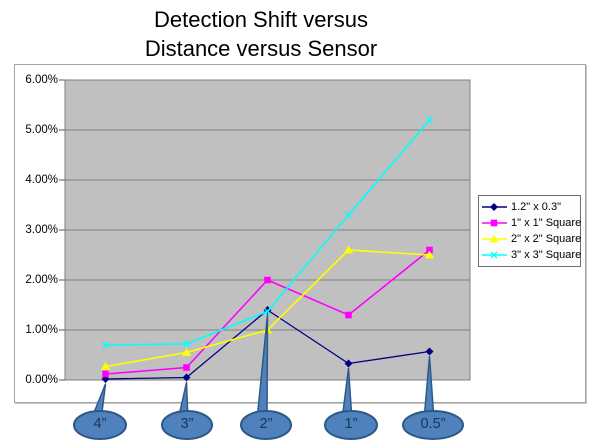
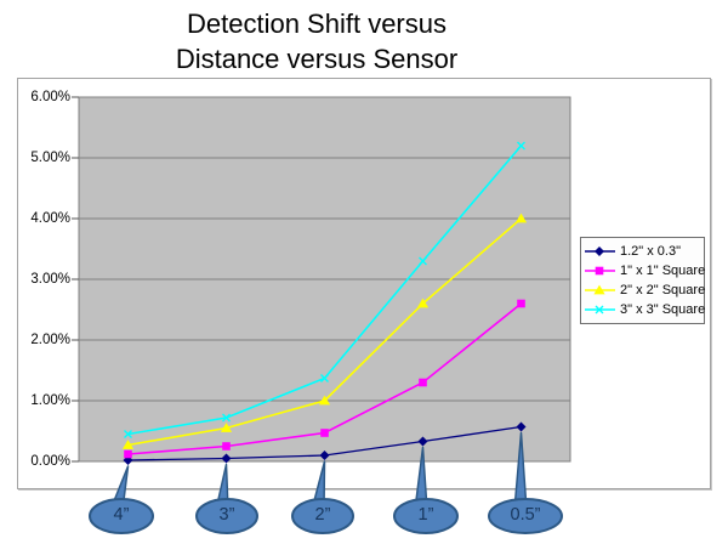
3" x 3" Square/4”: 0.7% -> 0.5%
1.2" x 0.3"/2”: 1.4% -> 0.1%
1" x 1" Square/2”: 2.0% -> 0.5%
2" x 2" Square/0.5”: 2.5% -> 4.0%
